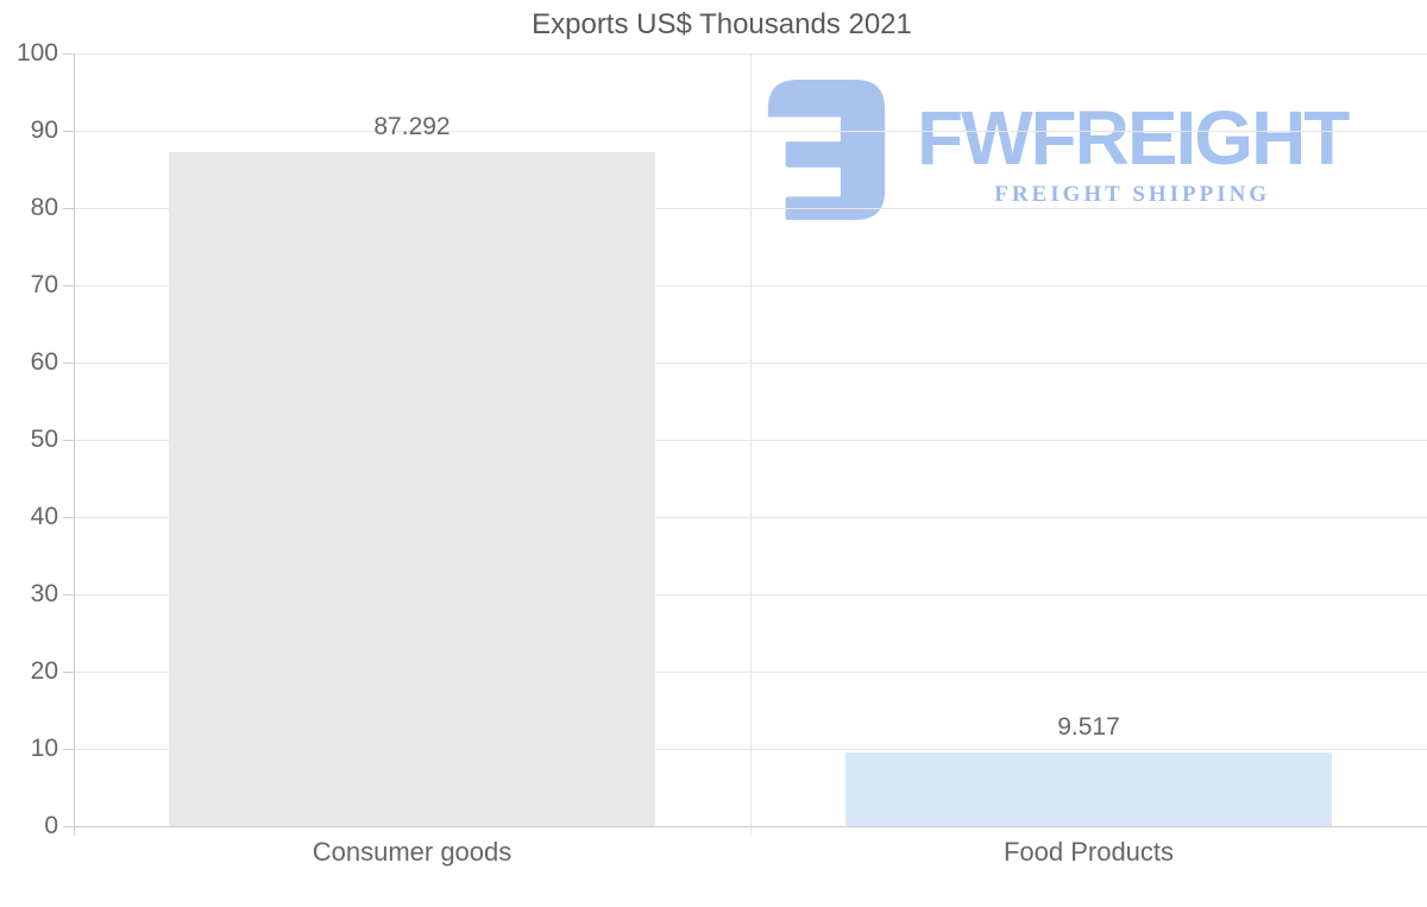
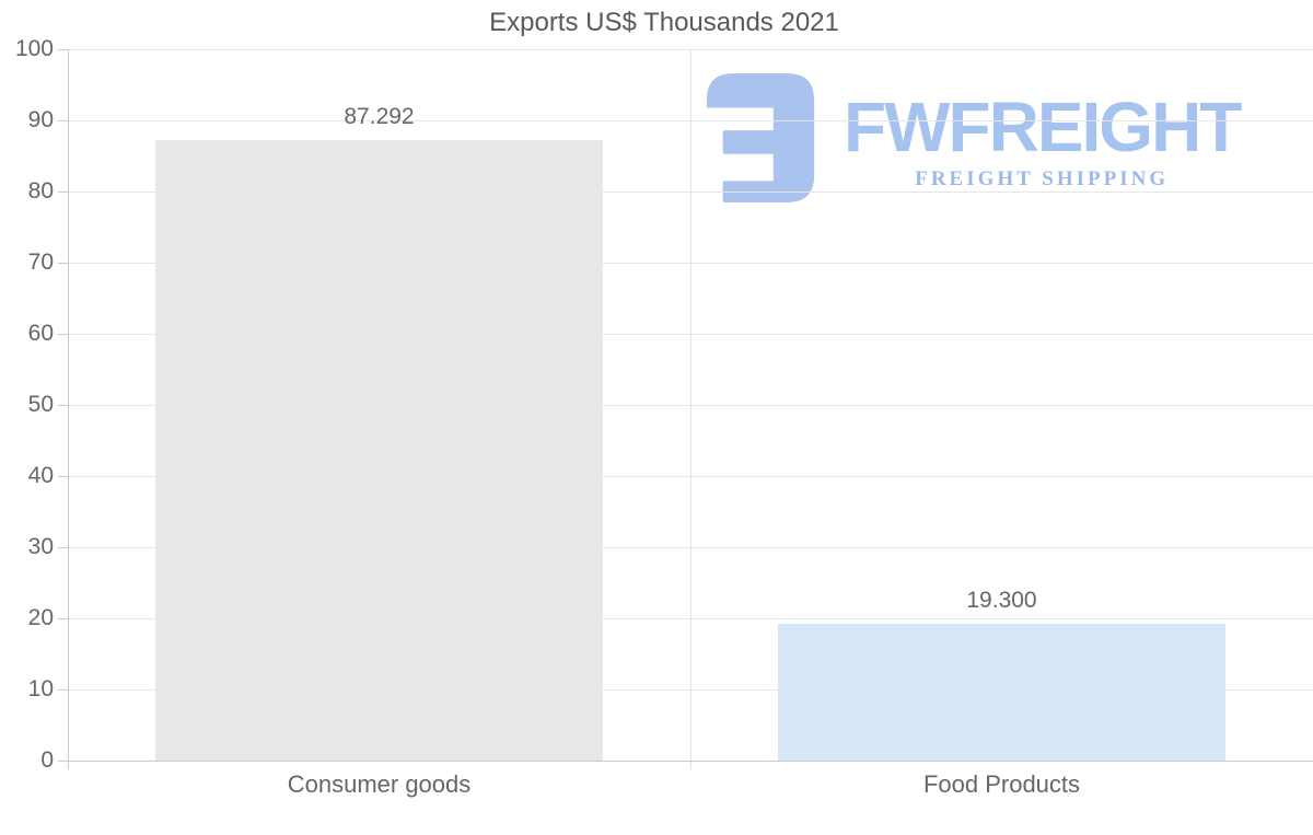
Food Products: 9.517 -> 19.300
